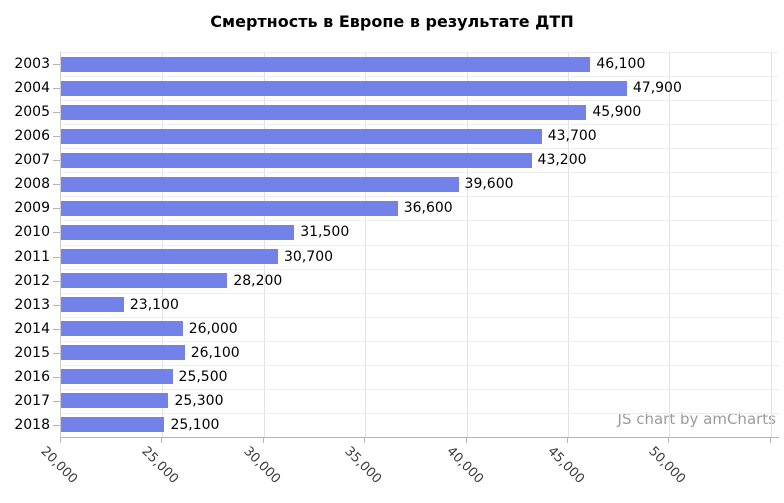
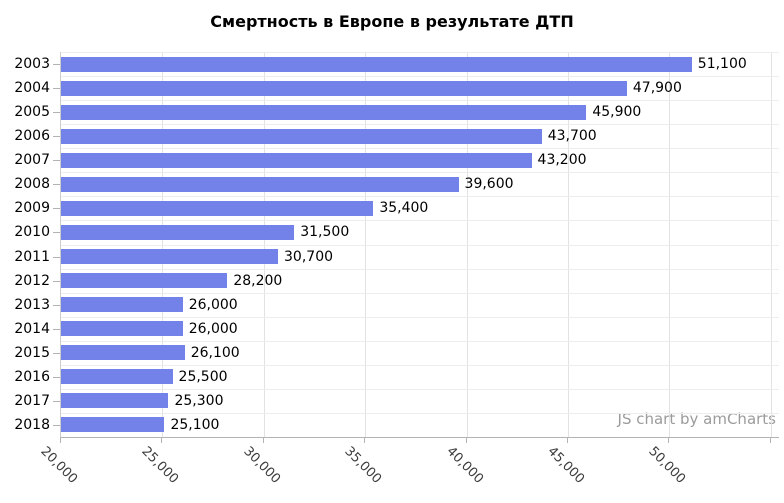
2003: 46,100 -> 51,100
2009: 36,600 -> 35,400
2013: 23,100 -> 26,000
